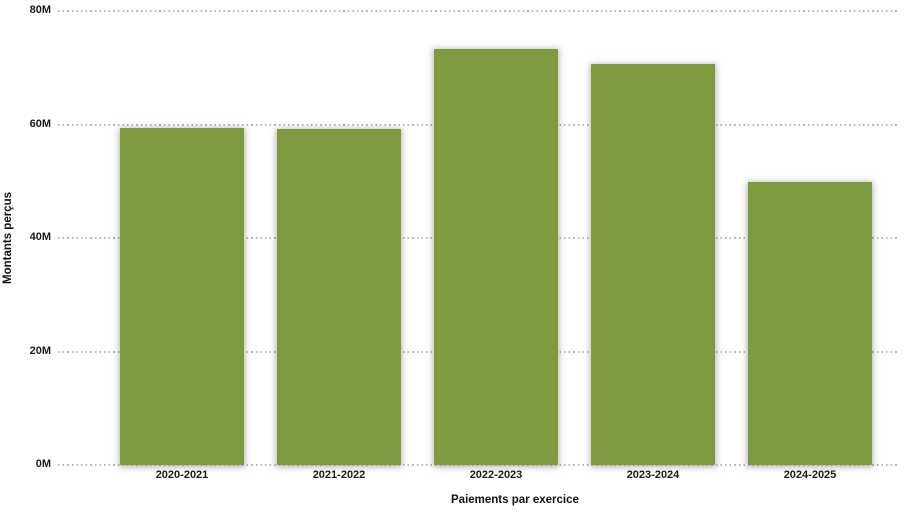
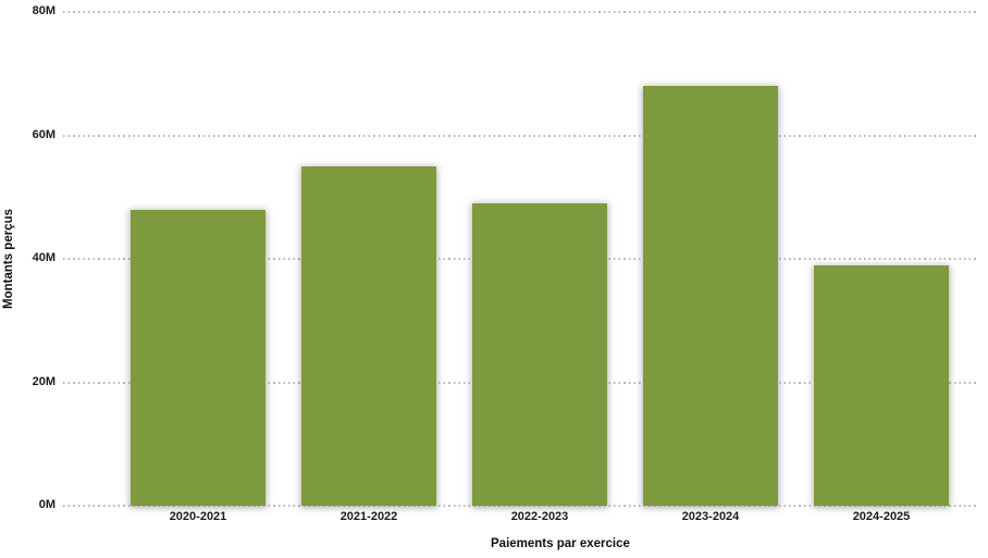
2020-2021: 59M -> 48M
2021-2022: 59M -> 55M
2022-2023: 73M -> 49M
2023-2024: 71M -> 68M
2024-2025: 50M -> 39M
